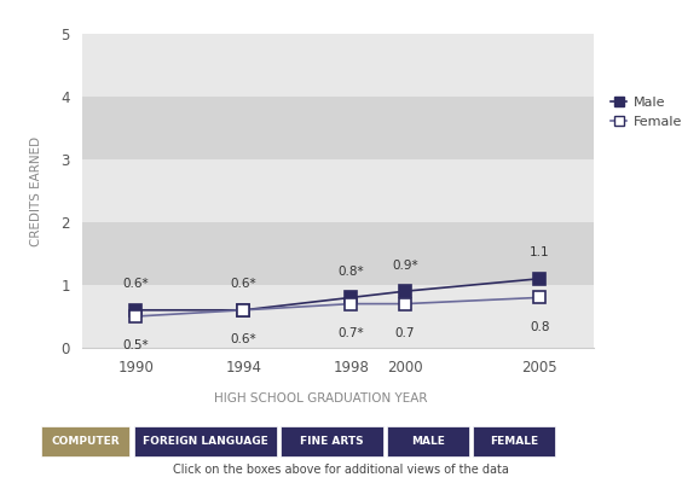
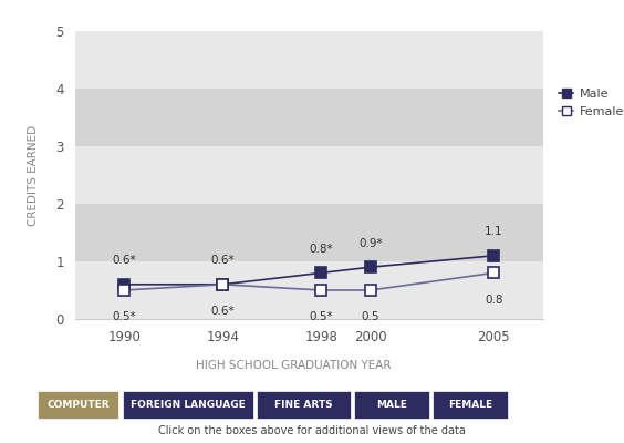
Female/1998: 0.7 -> 0.5
Female/2000: 0.7 -> 0.5
